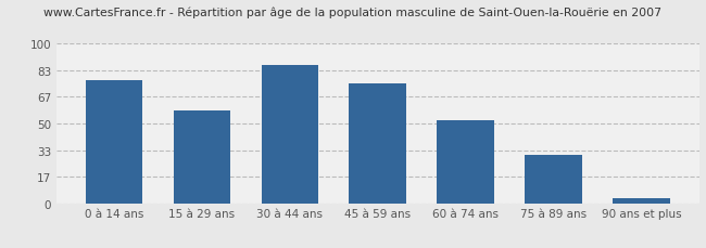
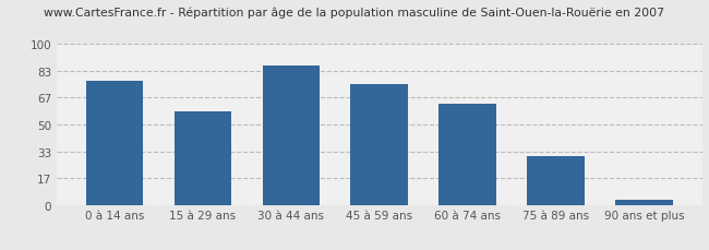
60 à 74 ans: 52 -> 63
